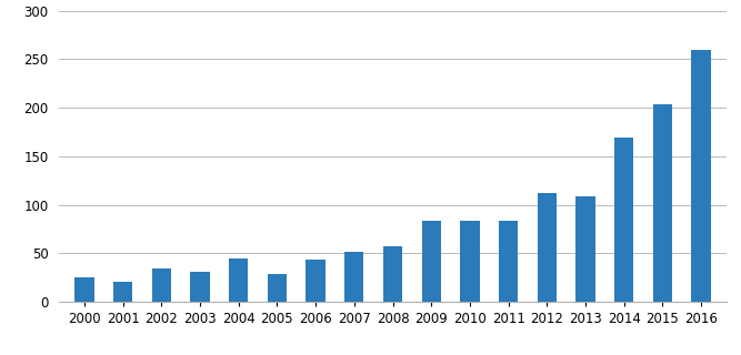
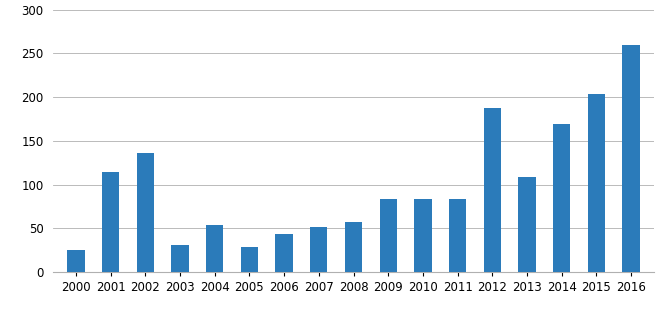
2001: 21 -> 114
2002: 34 -> 136
2004: 45 -> 54
2012: 112 -> 188
